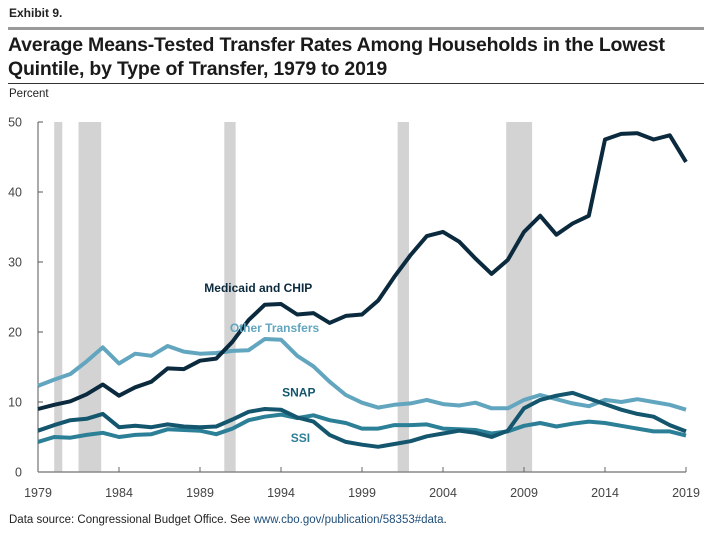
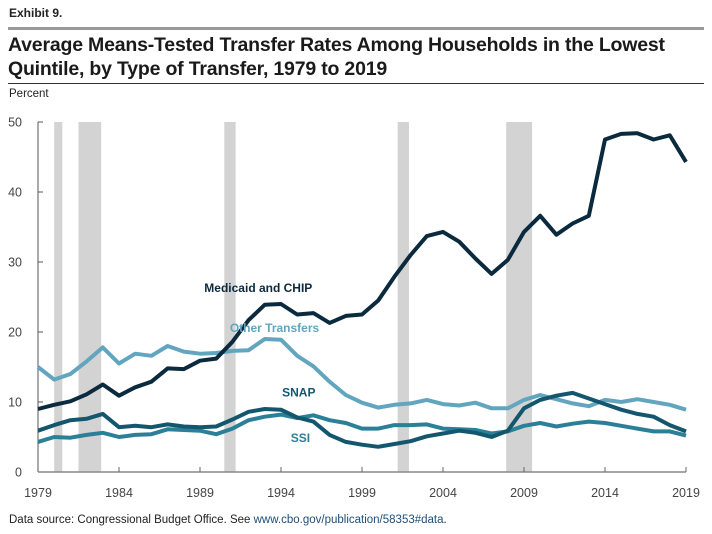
Other Transfers/1979: 12 -> 15
